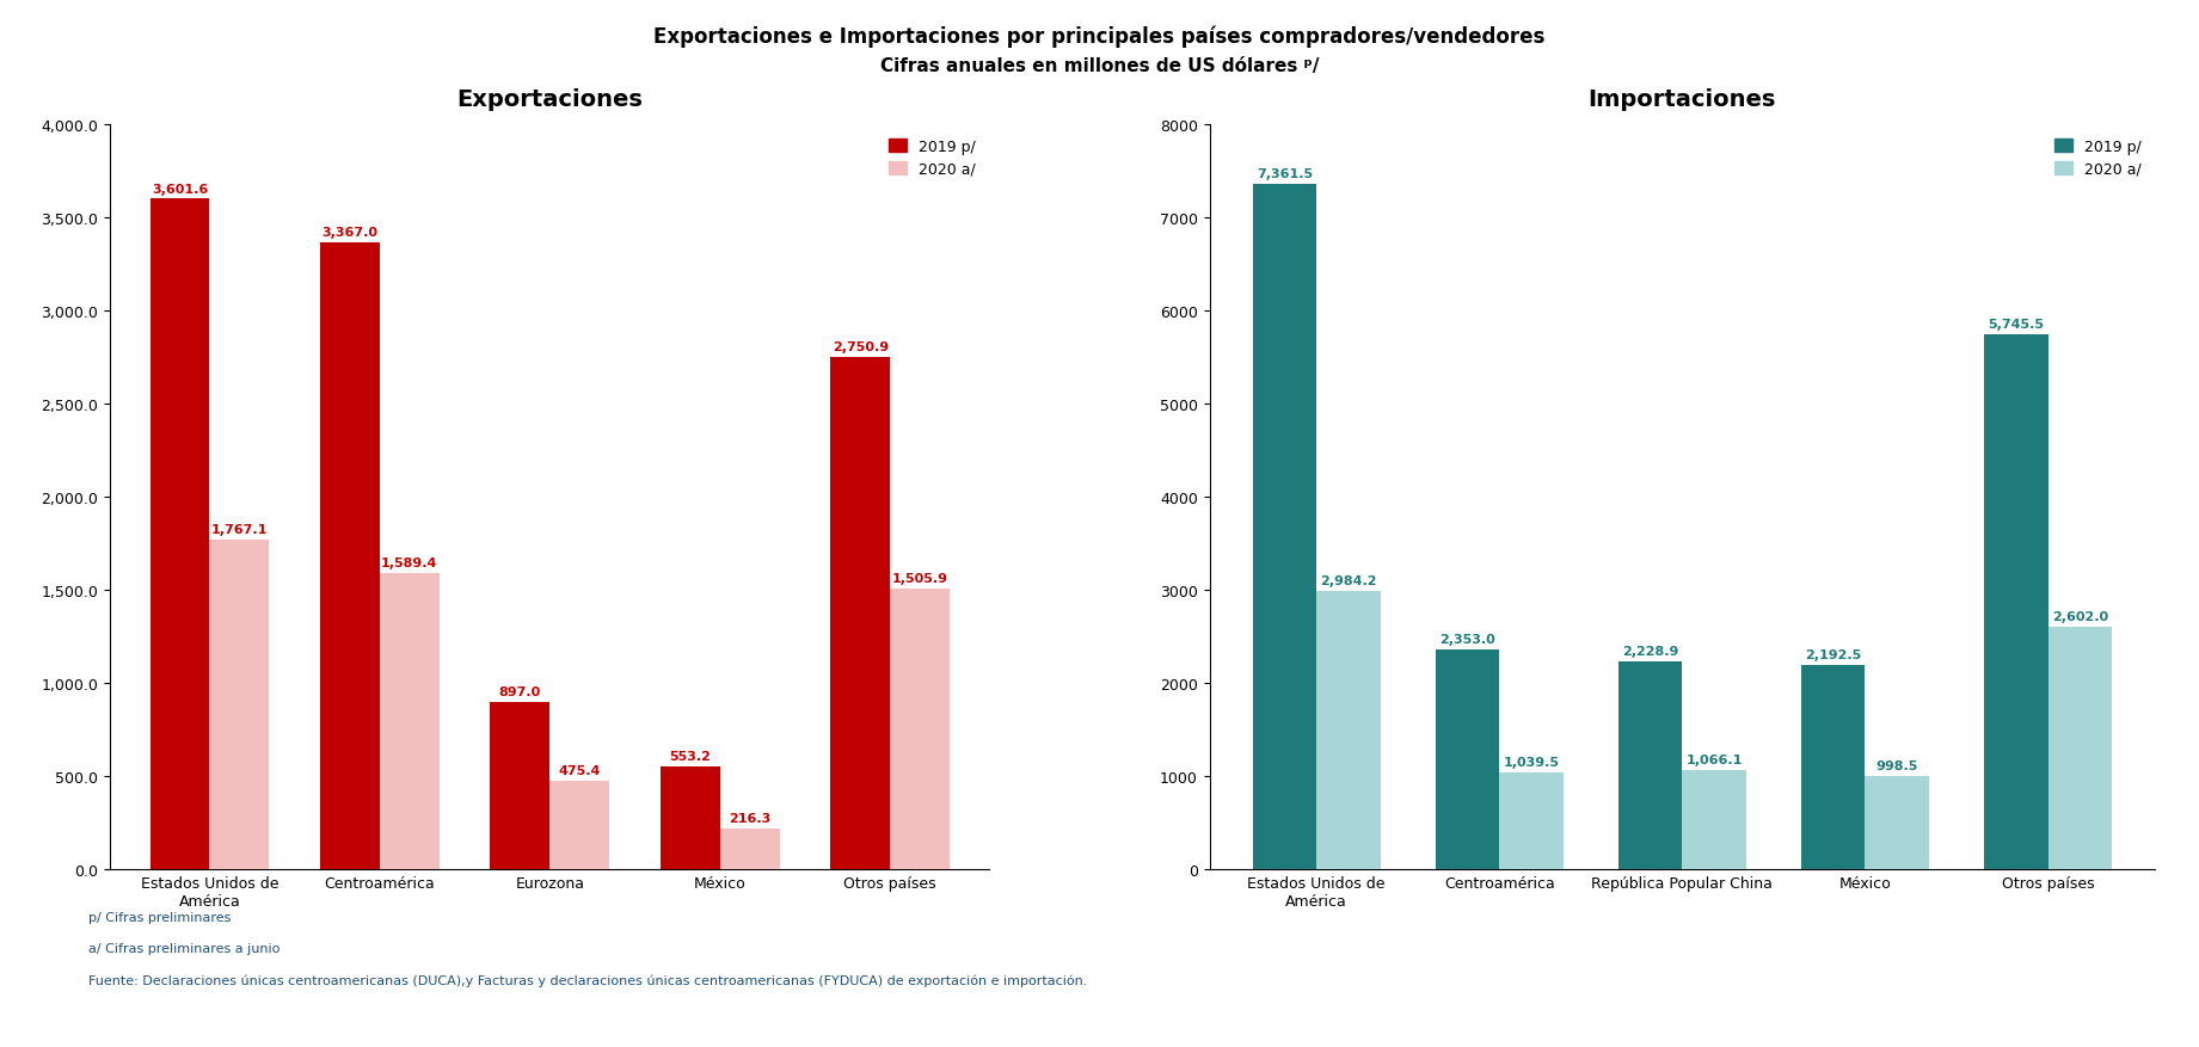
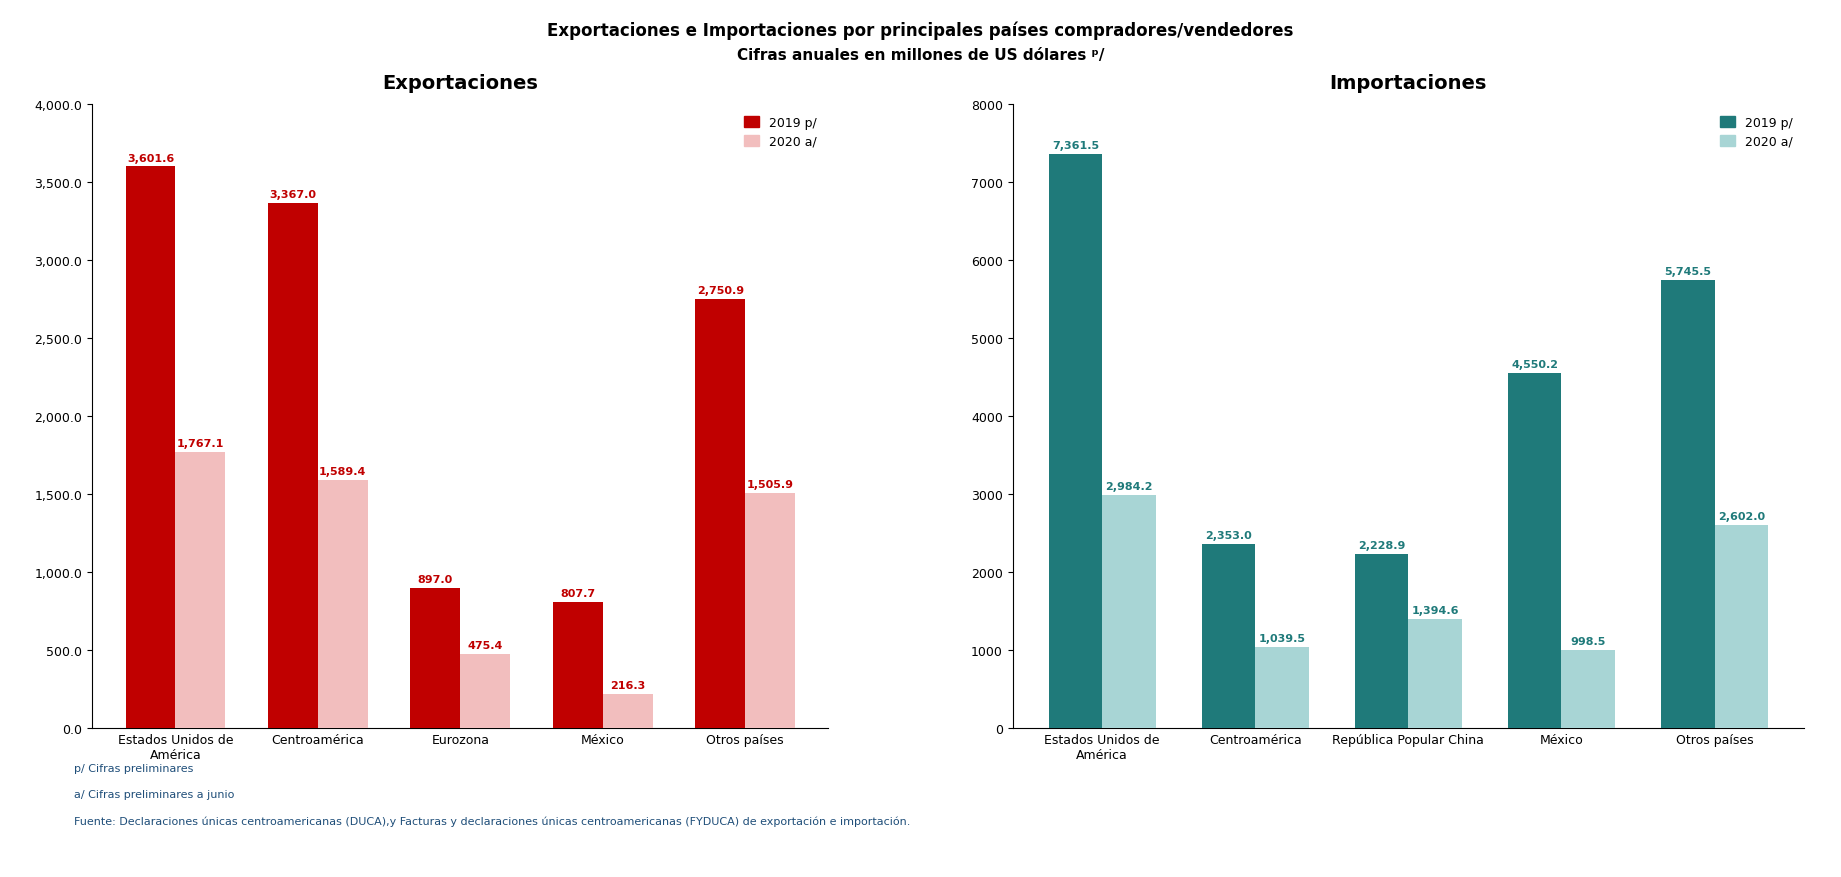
Exportaciones/2019 p//México: 553.2 -> 807.7
Importaciones/2020 a//República Popular China: 1,066.1 -> 1,394.6
Importaciones/2019 p//México: 2,192.5 -> 4,550.2
